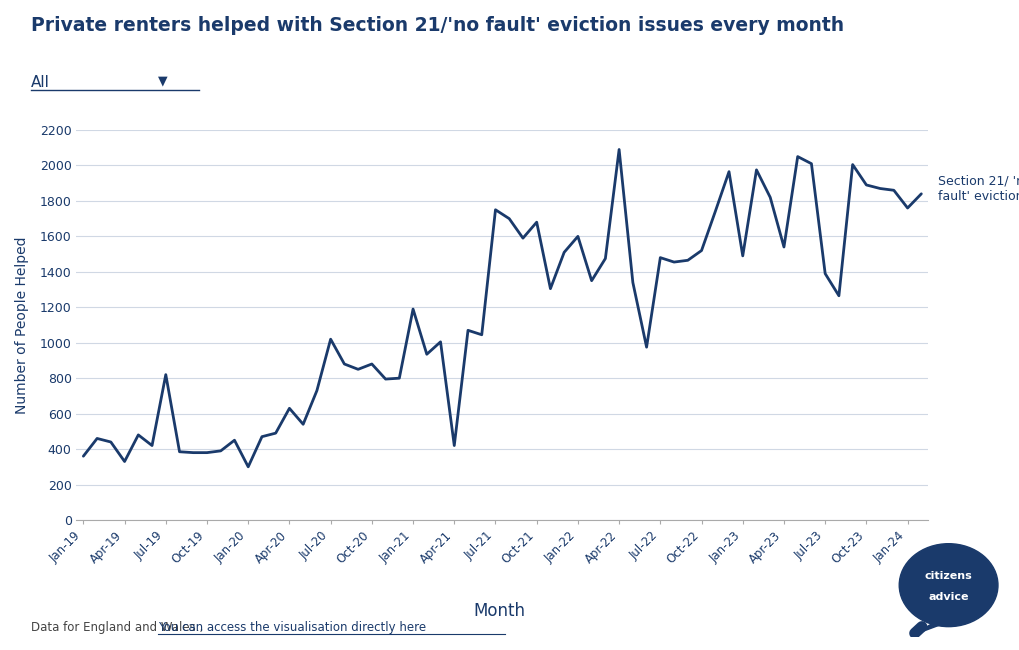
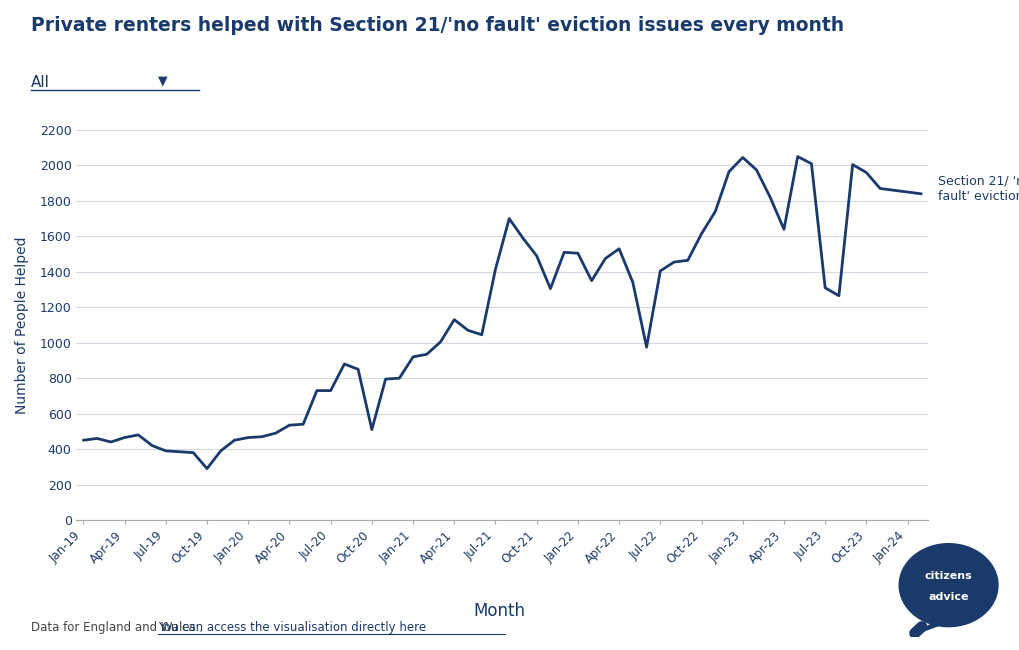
Jan-19: 360 -> 450
Apr-19: 330 -> 460
Jul-19: 820 -> 390
Oct-19: 380 -> 290
Jan-20: 300 -> 460
Apr-20: 630 -> 540
Jul-20: 1020 -> 730
Oct-20: 880 -> 510
Jan-21: 1190 -> 920
Apr-21: 420 -> 1130
Jul-21: 1750 -> 1420
Oct-21: 1680 -> 1490
Jan-22: 1600 -> 1500
Apr-22: 2090 -> 1530
Jul-22: 1480 -> 1400
Oct-22: 1520 -> 1620
Jan-23: 1490 -> 2040
Apr-23: 1540 -> 1640
Jul-23: 1390 -> 1310
Oct-23: 1890 -> 1960
Jan-24: 1760 -> 1850
